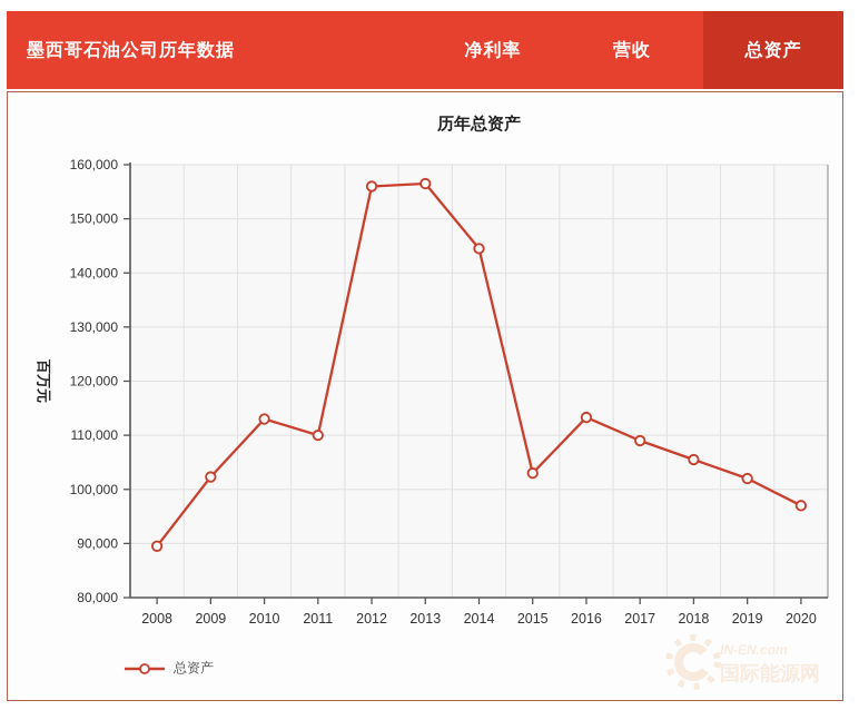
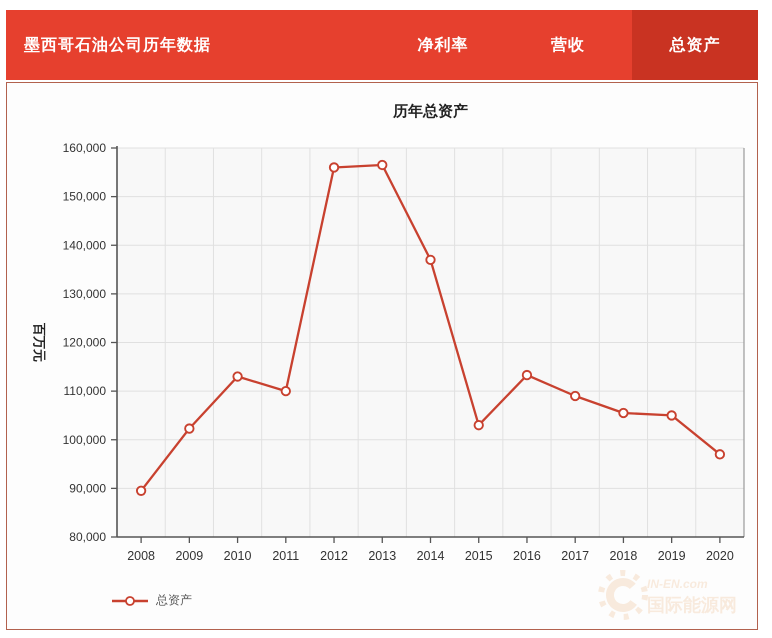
2014: 144000 -> 137000
2019: 102000 -> 105000
